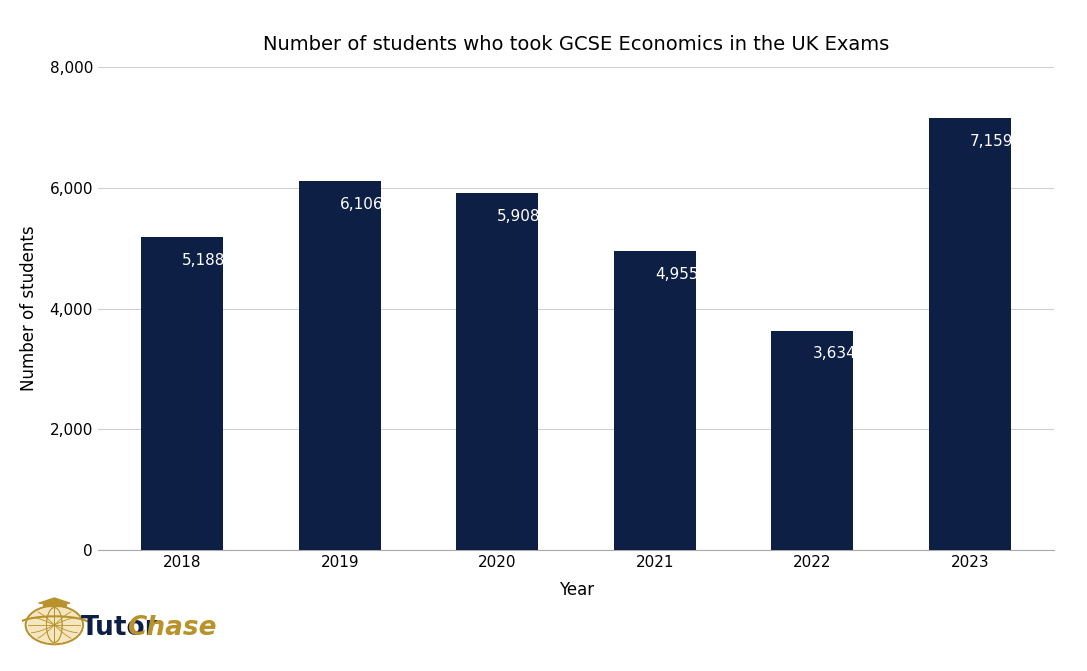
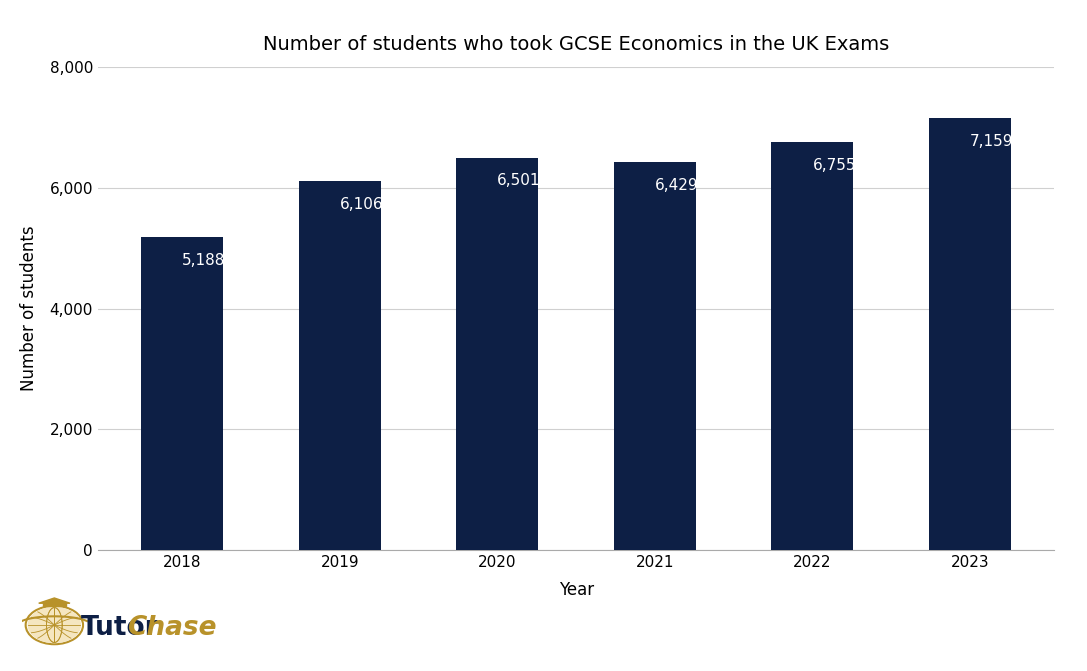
Number of students who took GCSE Economics in the UK Exams/2020: 5,908 -> 6,501
Number of students who took GCSE Economics in the UK Exams/2021: 4,955 -> 6,429
Number of students who took GCSE Economics in the UK Exams/2022: 3,634 -> 6,755
